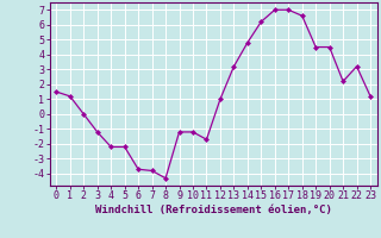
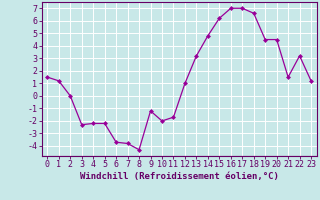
3: -1.2 -> -2.3
10: -1.2 -> -2.0
21: 2.2 -> 1.5
